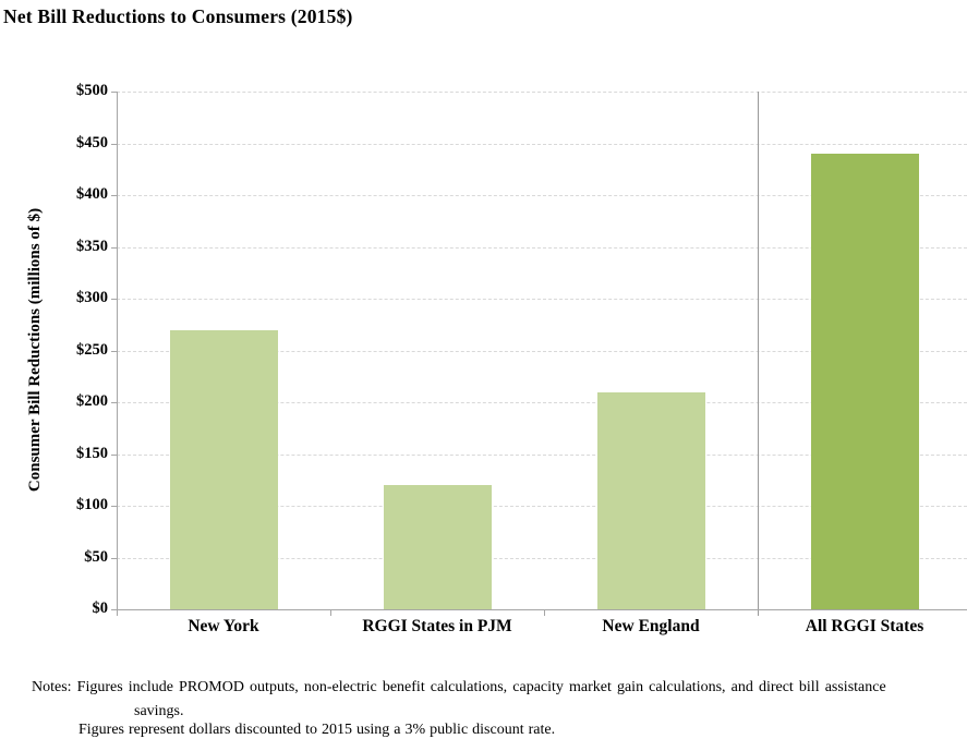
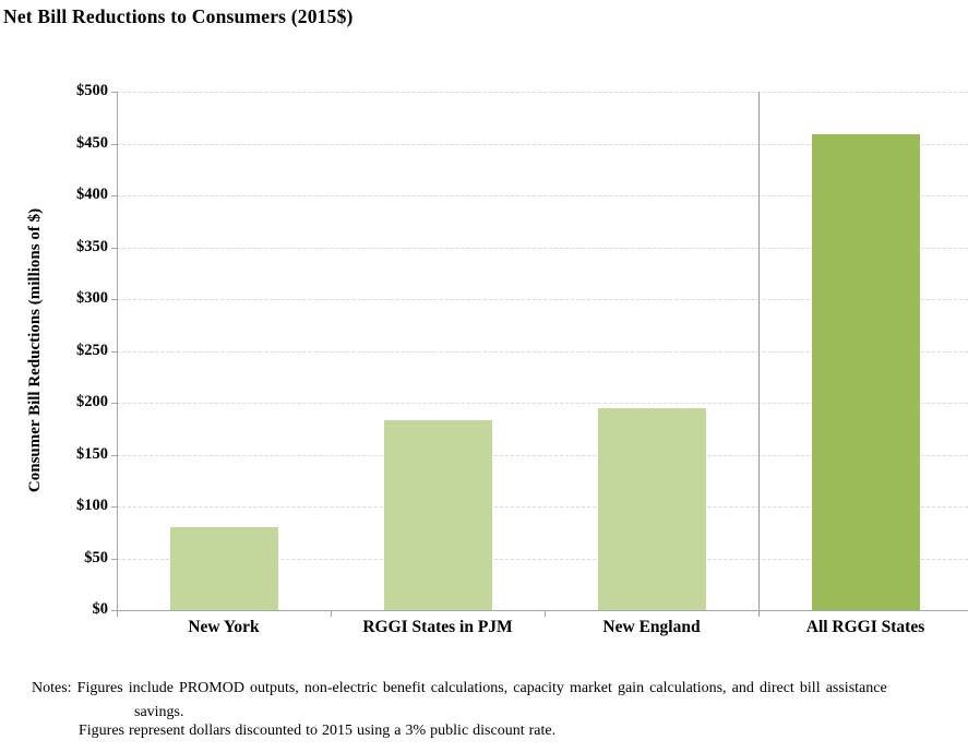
New York: $270 -> $80
RGGI States in PJM: $120 -> $180
New England: $210 -> $200
All RGGI States: $440 -> $460
